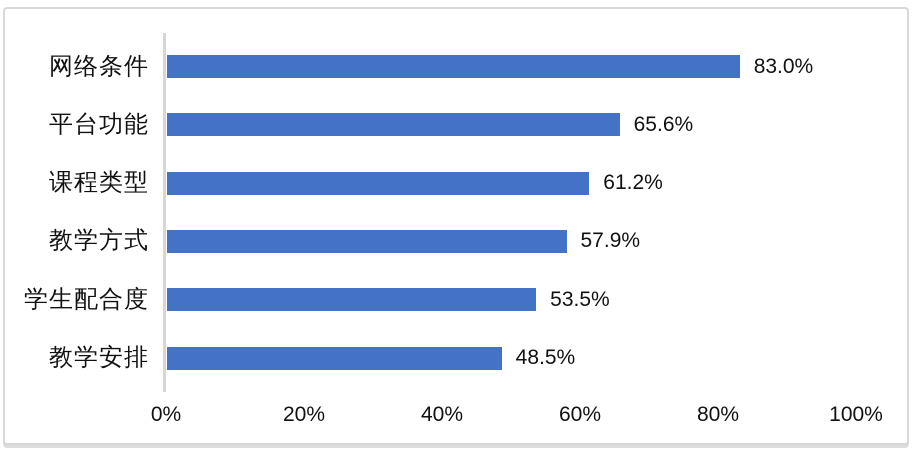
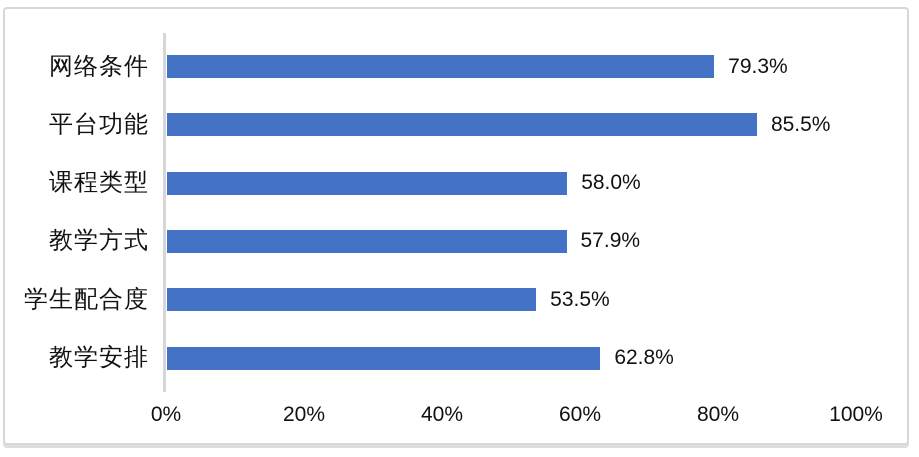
网络条件: 83.0% -> 79.3%
平台功能: 65.6% -> 85.5%
课程类型: 61.2% -> 58.0%
教学安排: 48.5% -> 62.8%
